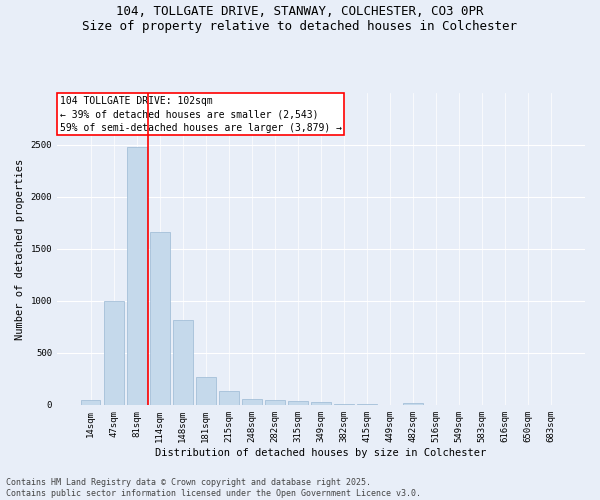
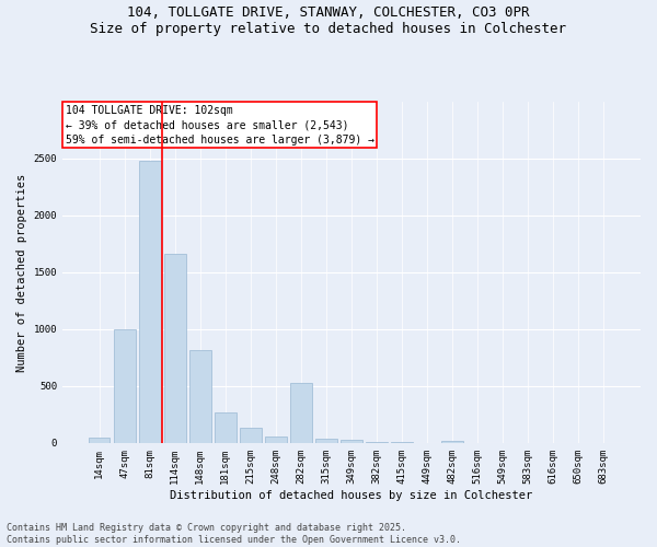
282sqm: 50 -> 530
